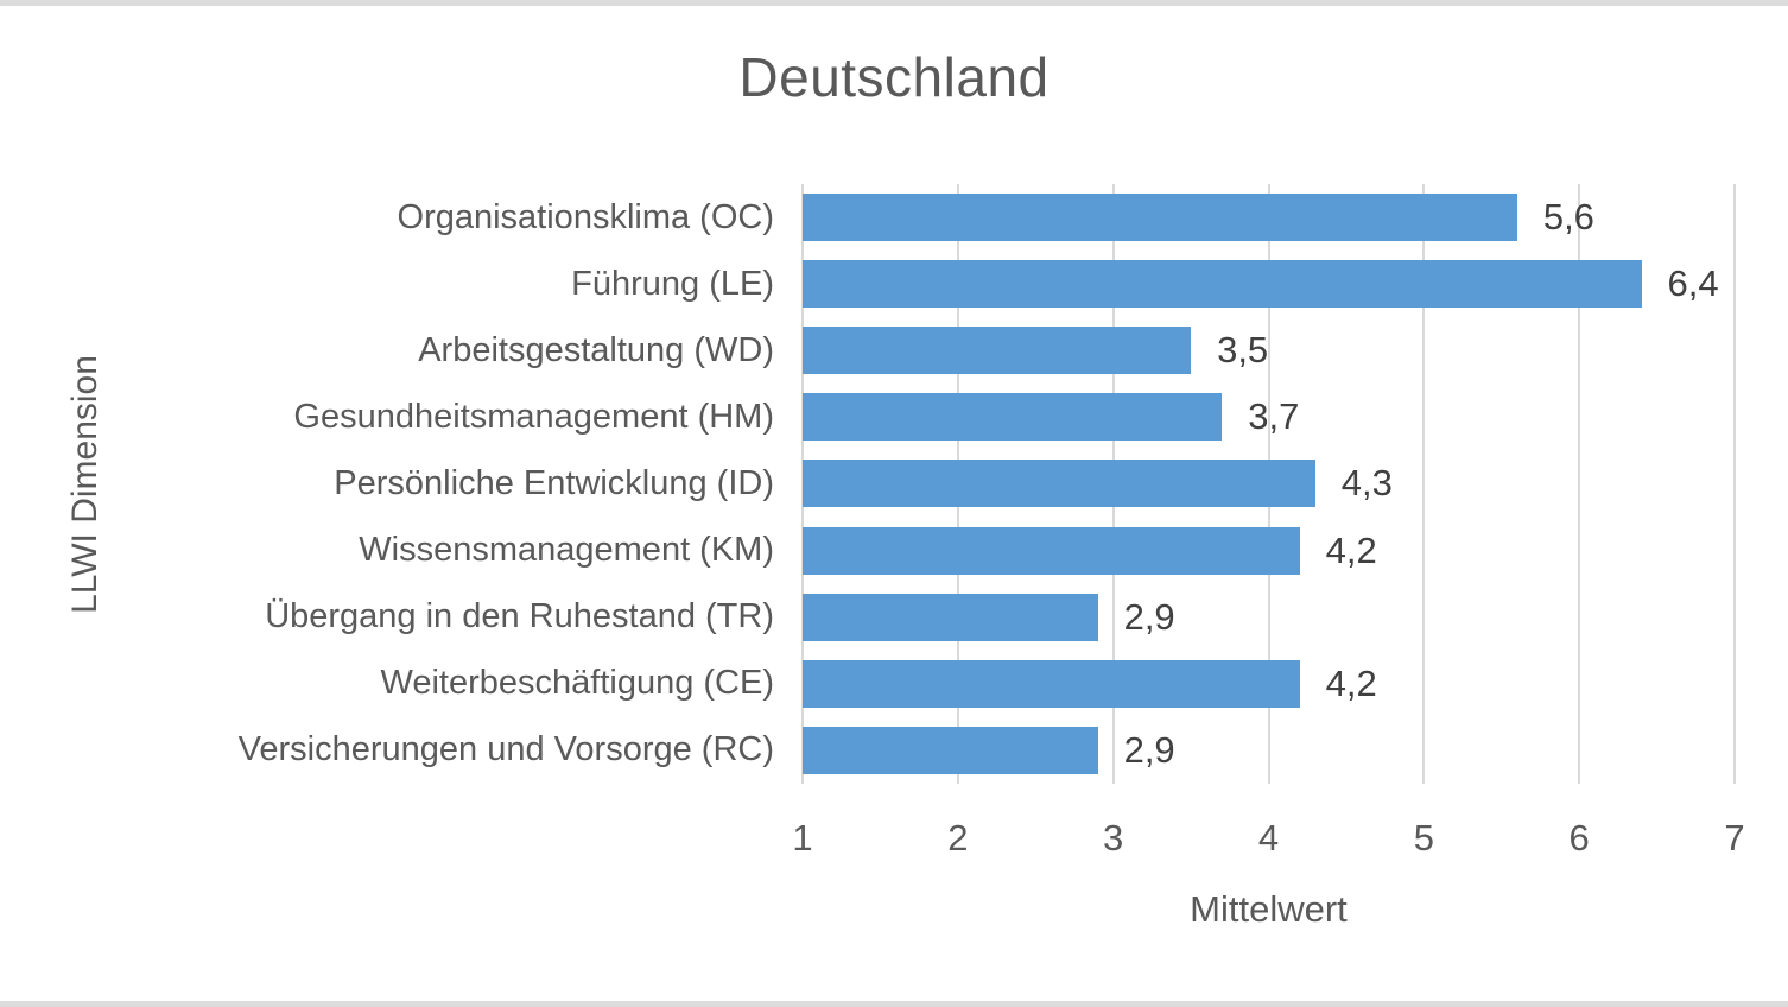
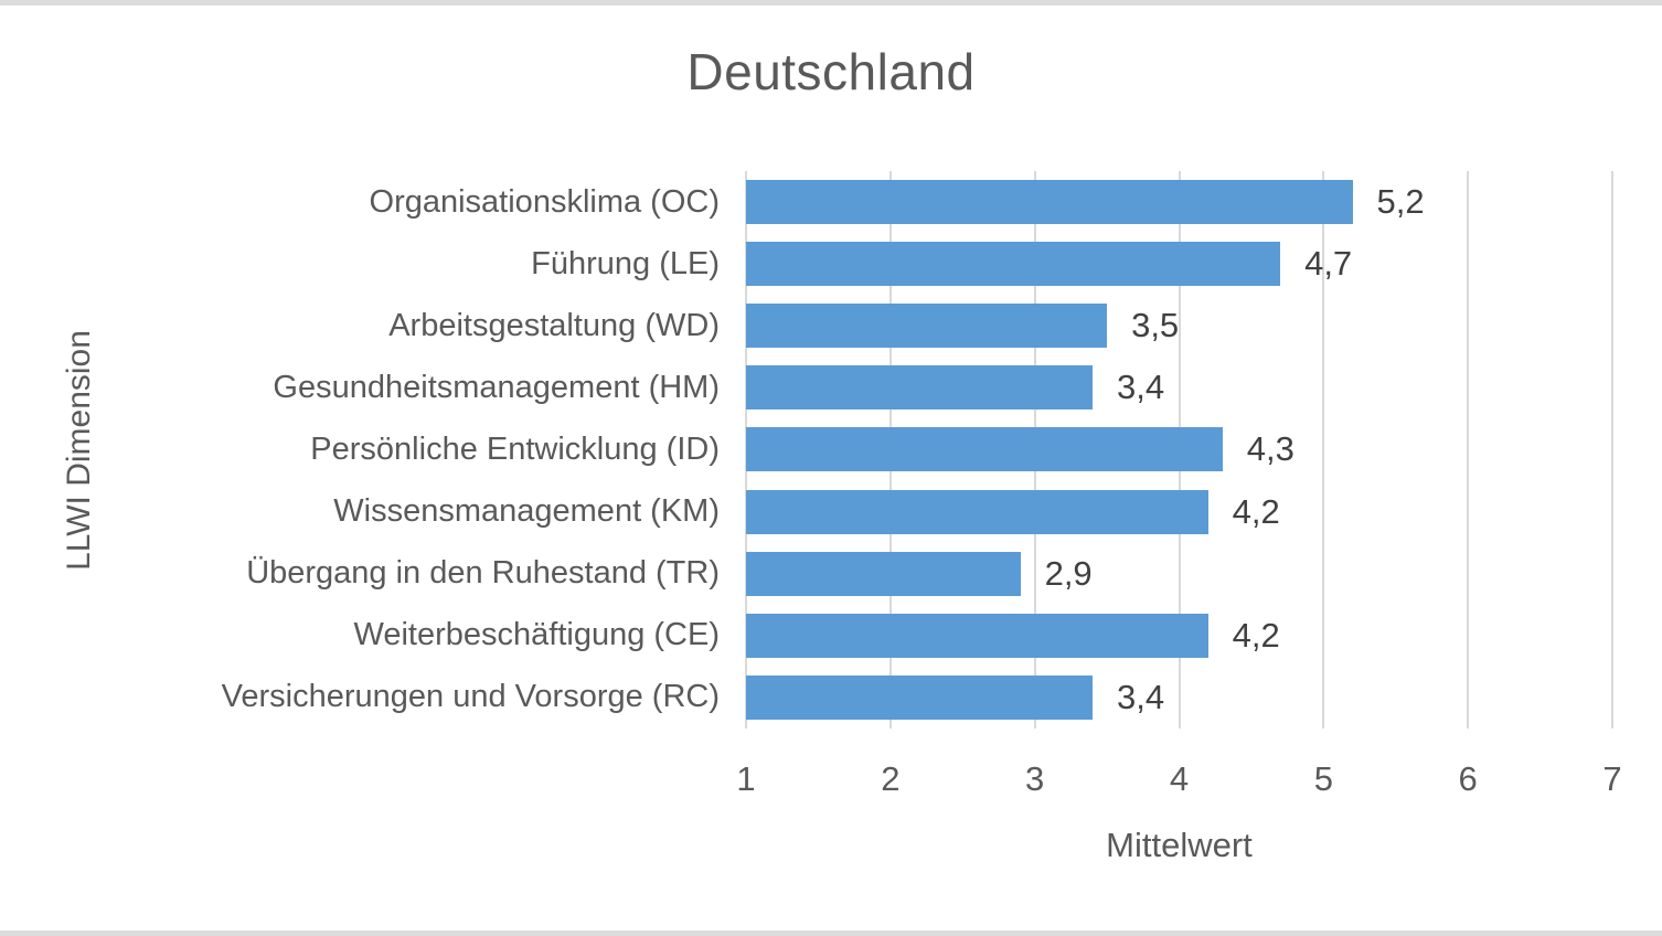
Organisationsklima (OC): 5,6 -> 5,2
Führung (LE): 6,4 -> 4,7
Gesundheitsmanagement (HM): 3,7 -> 3,4
Versicherungen und Vorsorge (RC): 2,9 -> 3,4
